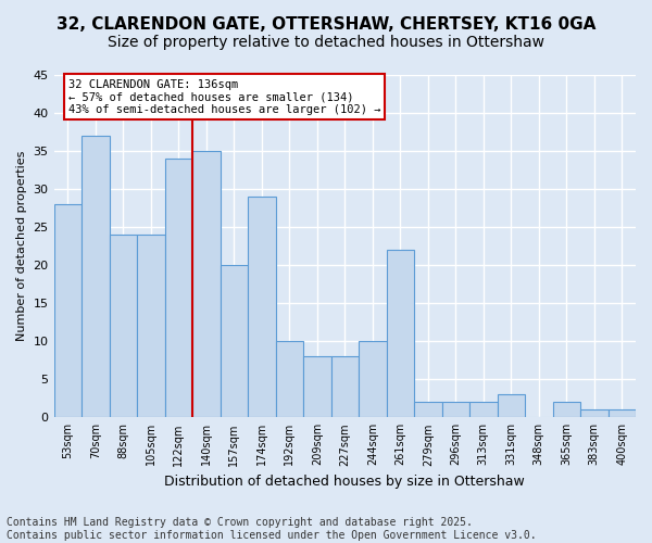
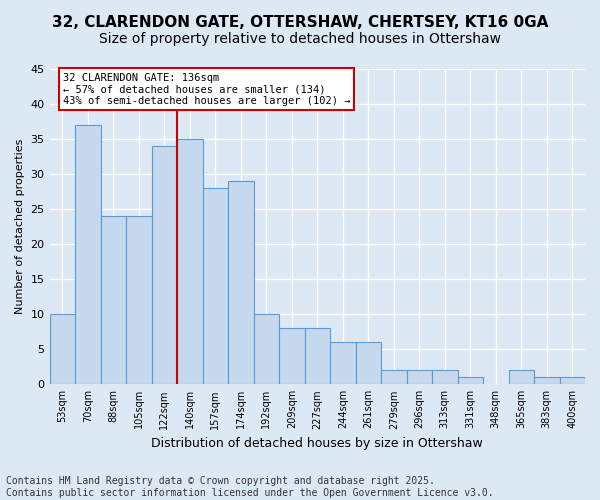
53sqm: 28 -> 10
157sqm: 20 -> 28
244sqm: 10 -> 6
261sqm: 22 -> 6
331sqm: 3 -> 1
